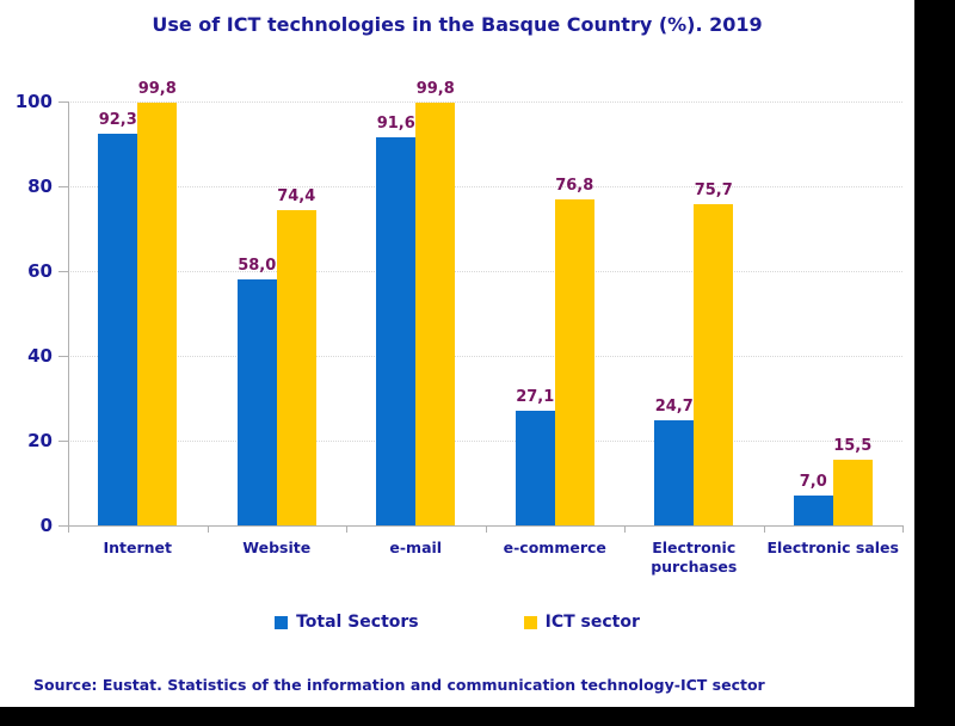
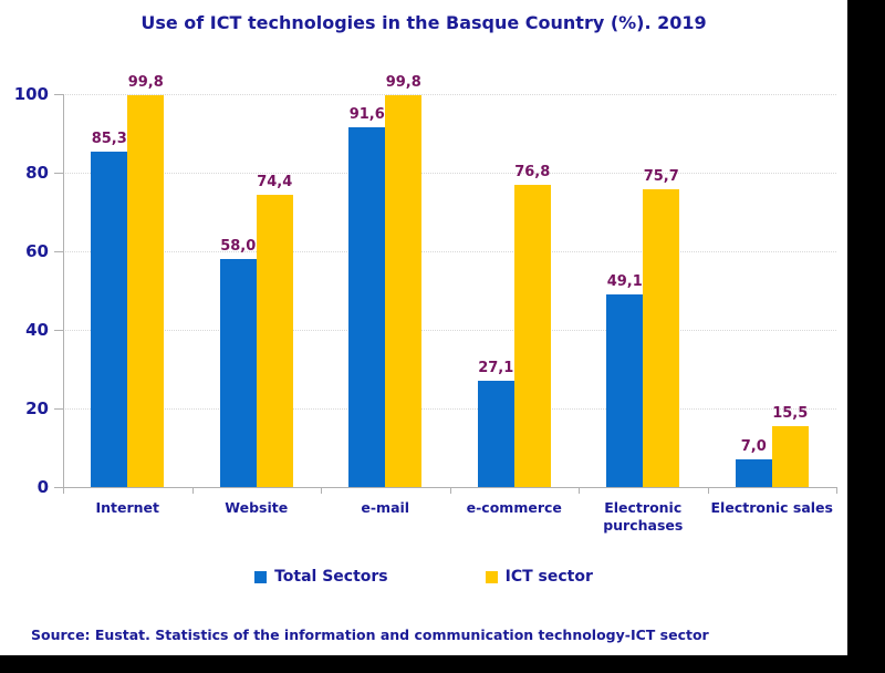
Total Sectors/Internet: 92,3 -> 85,3
Total Sectors/Electronic purchases: 24,7 -> 49,1
